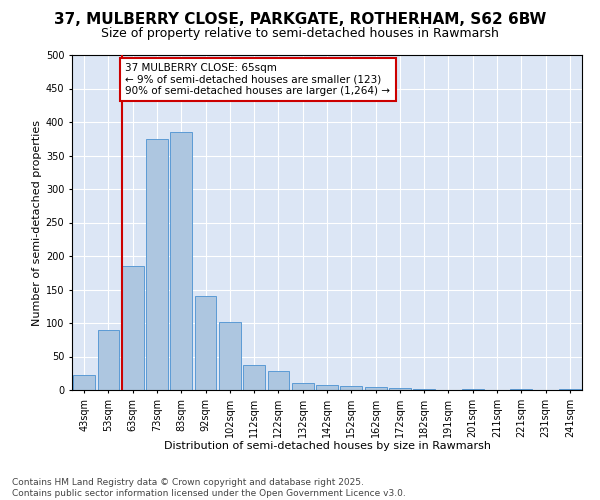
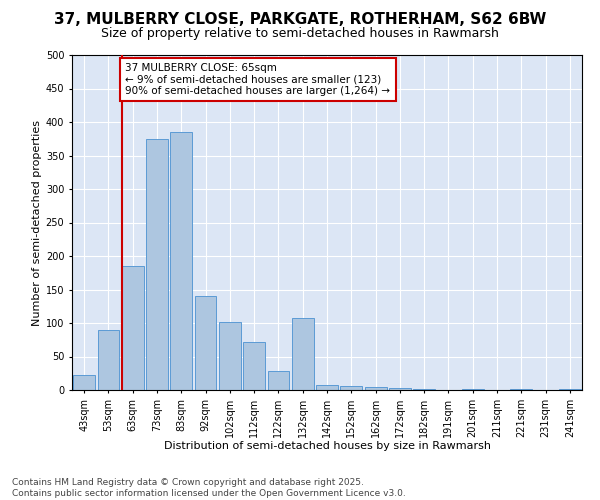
112sqm: 38 -> 72
132sqm: 11 -> 108
